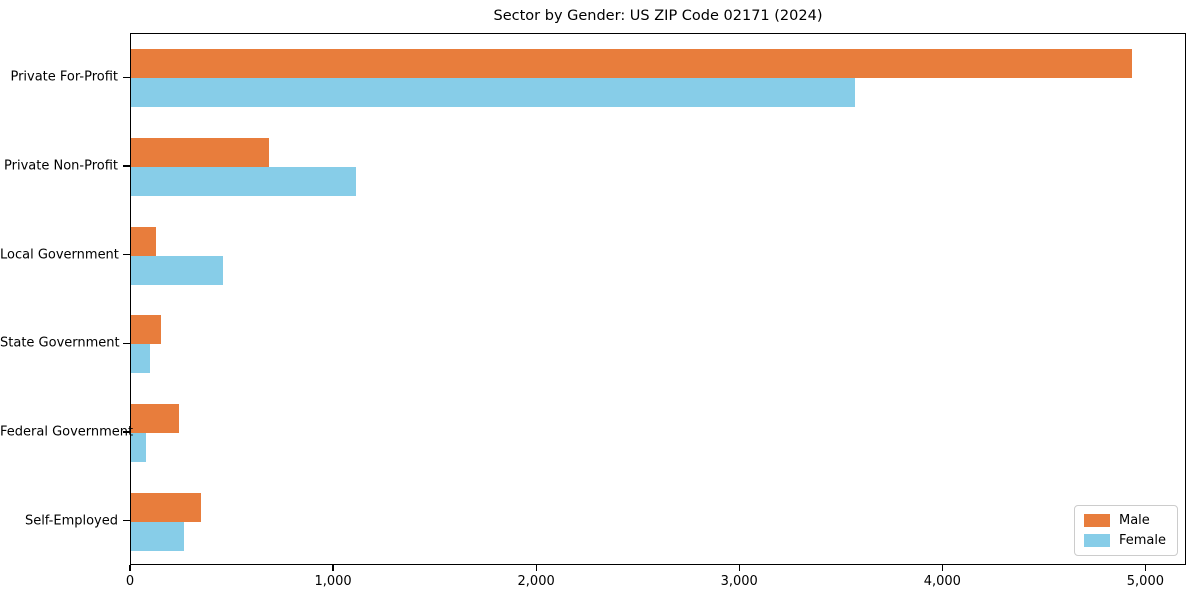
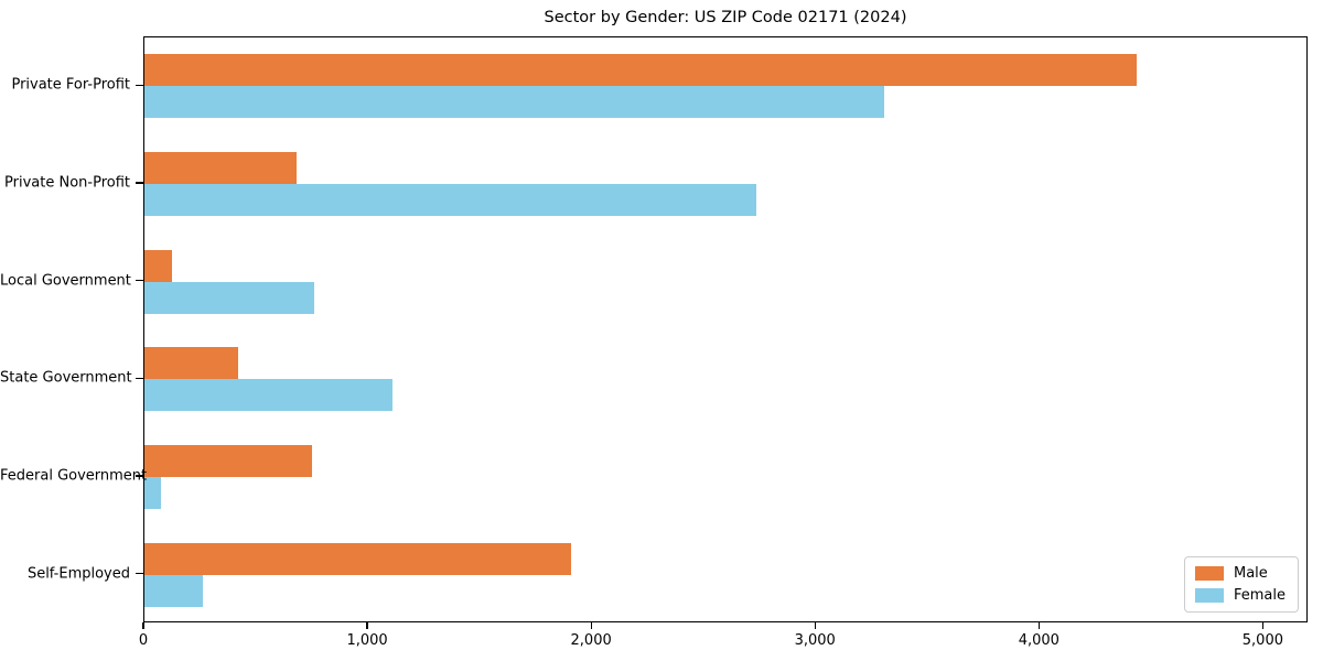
Male/Private For-Profit: 4940 -> 4440
Female/Private For-Profit: 3570 -> 3310
Female/Private Non-Profit: 1110 -> 2740
Female/Local Government: 460 -> 760
Male/State Government: 150 -> 420
Female/State Government: 90 -> 1110
Male/Federal Government: 240 -> 750
Male/Self-Employed: 340 -> 1910
